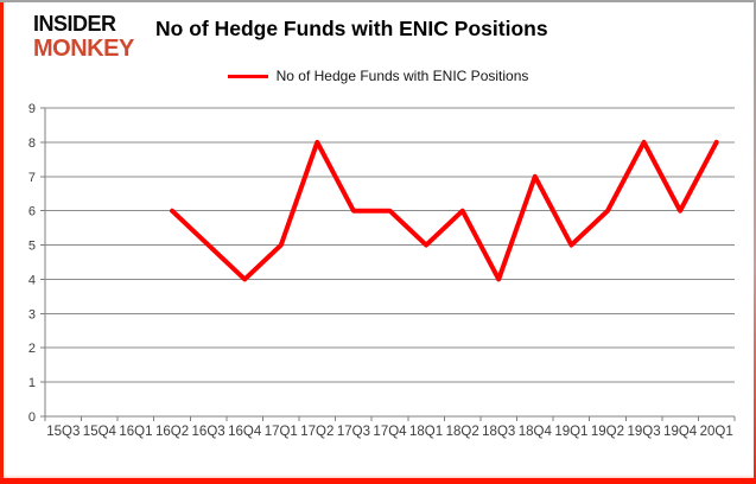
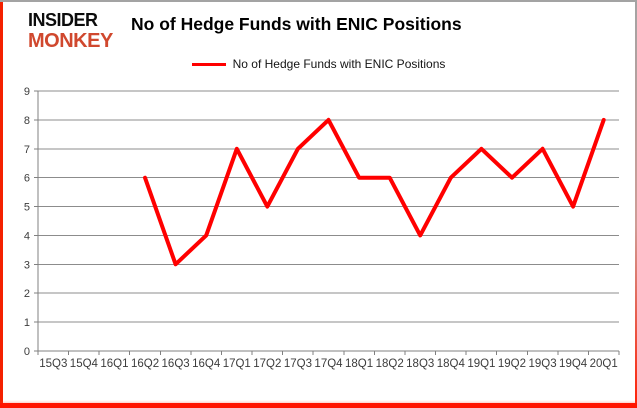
16Q3: 5 -> 3
17Q1: 5 -> 7
17Q2: 8 -> 5
17Q3: 6 -> 7
17Q4: 6 -> 8
18Q1: 5 -> 6
18Q4: 7 -> 6
19Q1: 5 -> 7
19Q3: 8 -> 7
19Q4: 6 -> 5
